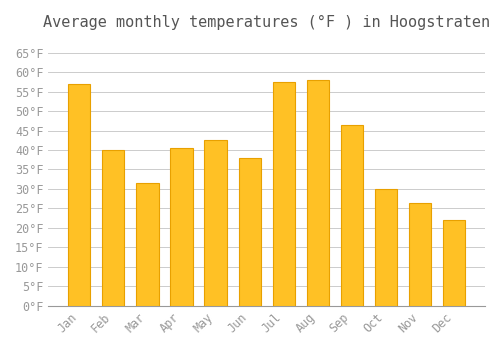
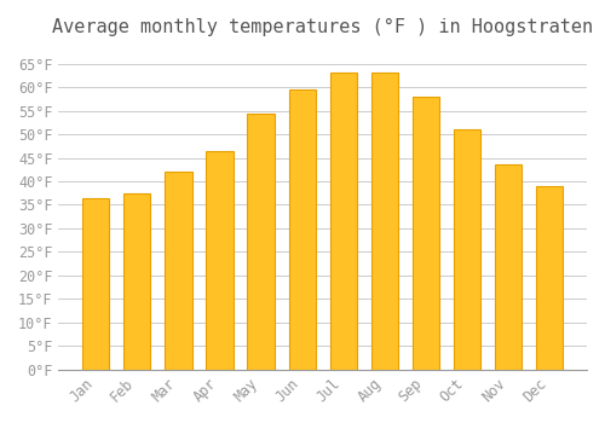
Jan: 57.0°F -> 36.5°F
Feb: 40.0°F -> 37.5°F
Mar: 31.5°F -> 42.0°F
Apr: 40.5°F -> 46.5°F
May: 42.5°F -> 54.5°F
Jun: 38.0°F -> 59.5°F
Jul: 57.5°F -> 63.0°F
Aug: 58.0°F -> 63.0°F
Sep: 46.5°F -> 58.0°F
Oct: 30.0°F -> 51.0°F
Nov: 26.5°F -> 43.5°F
Dec: 22.0°F -> 39.0°F
